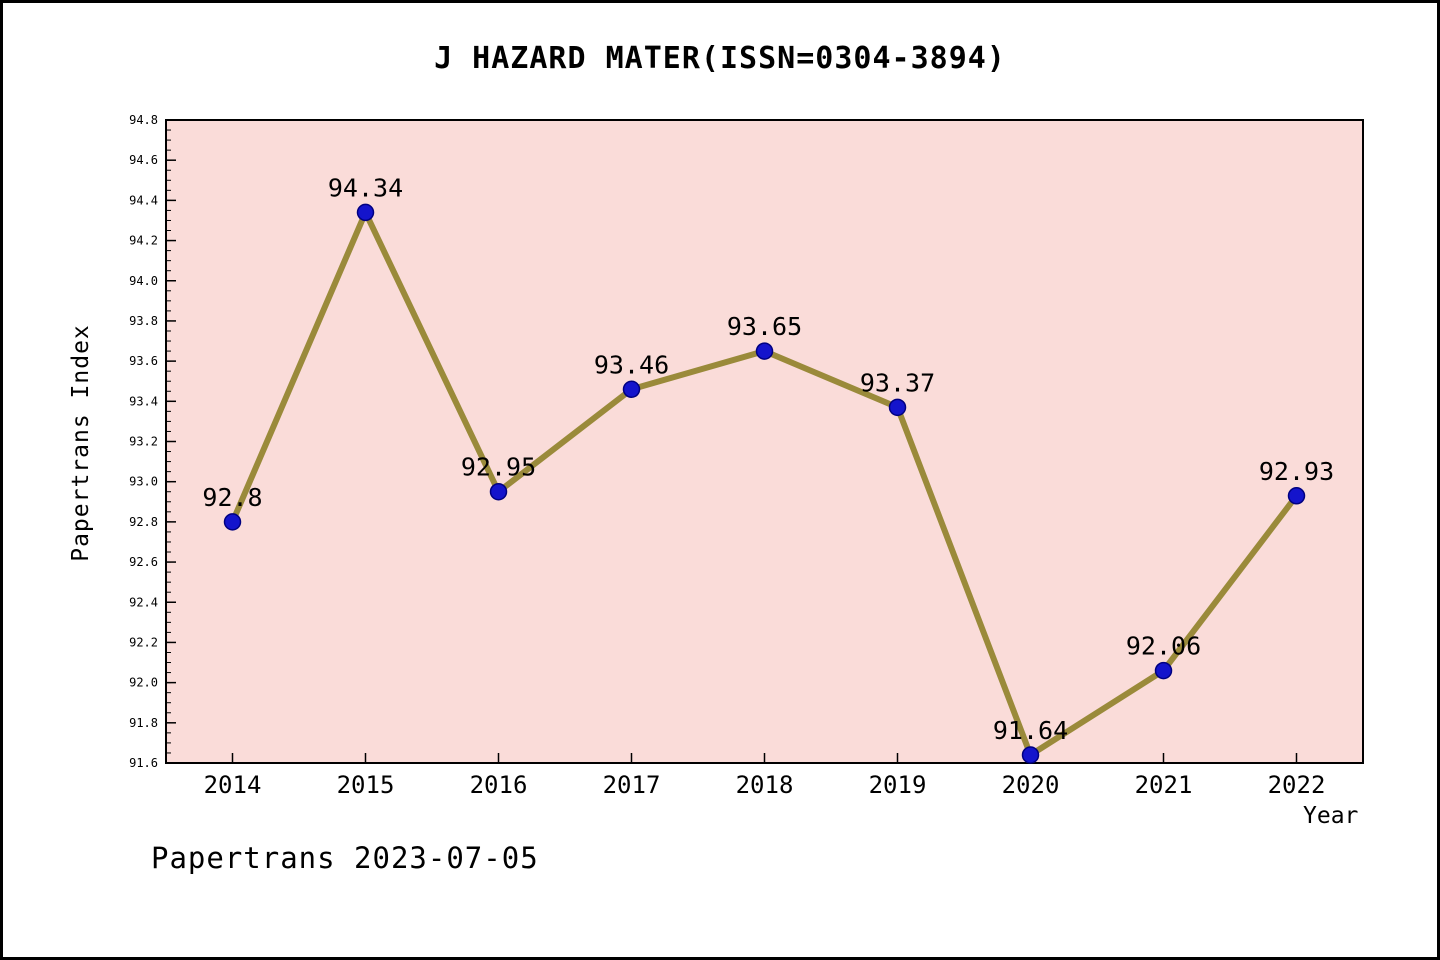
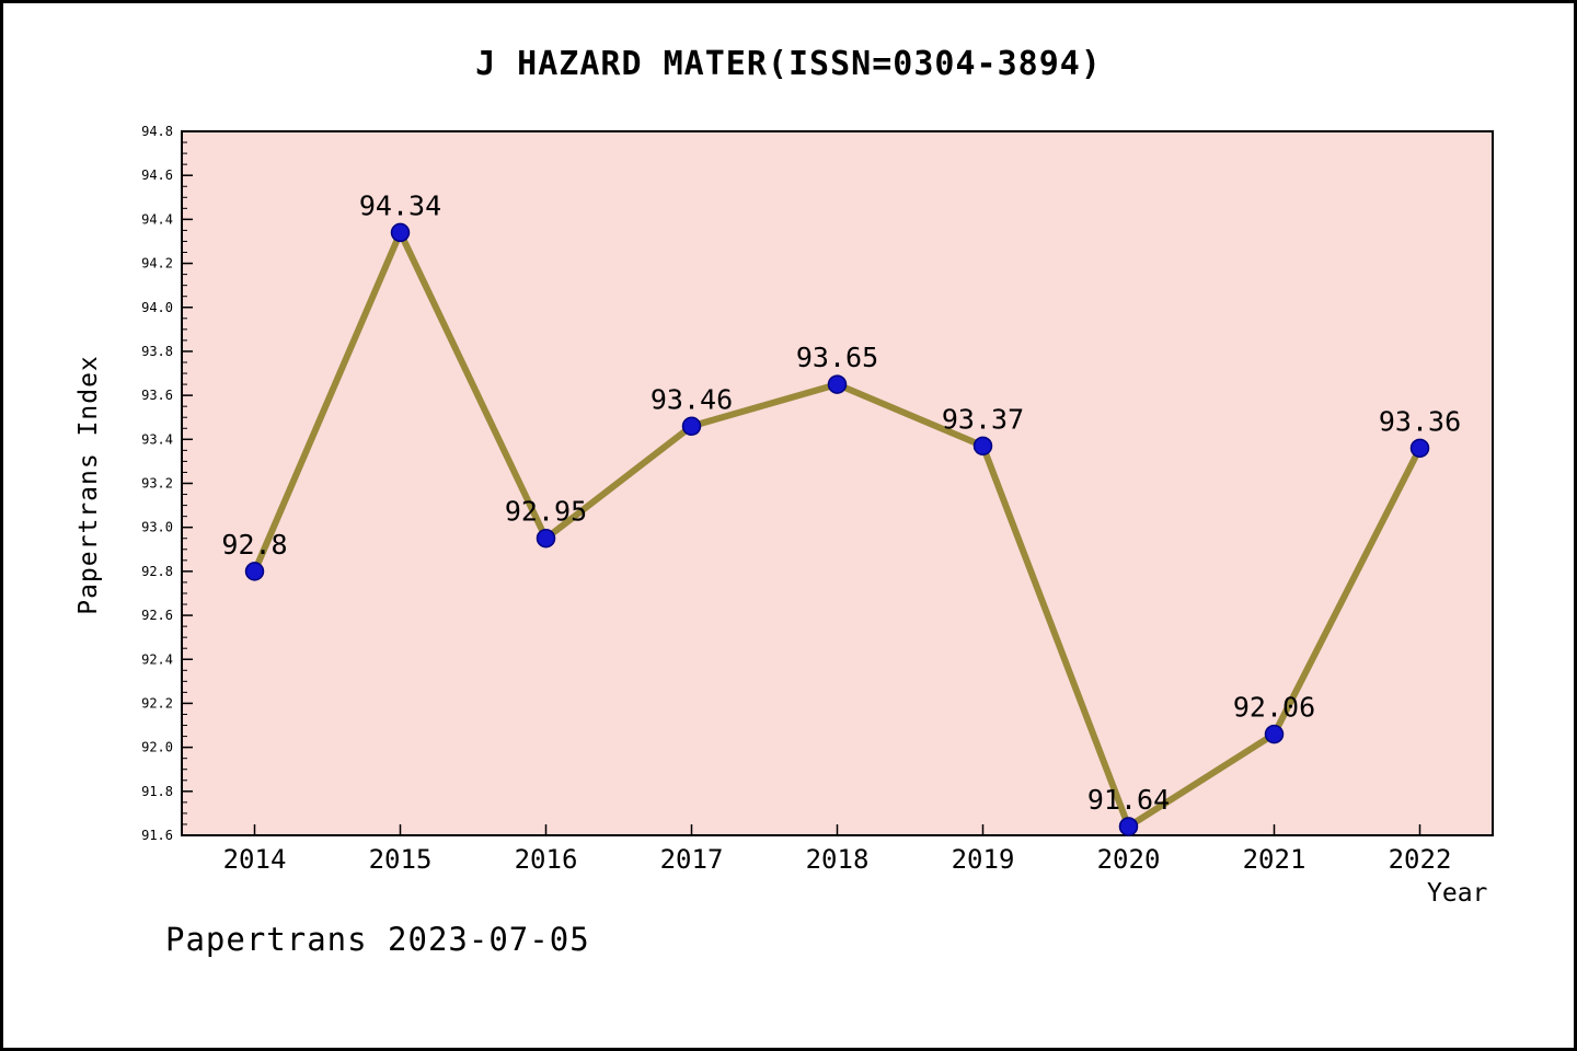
2022: 92.93 -> 93.36
